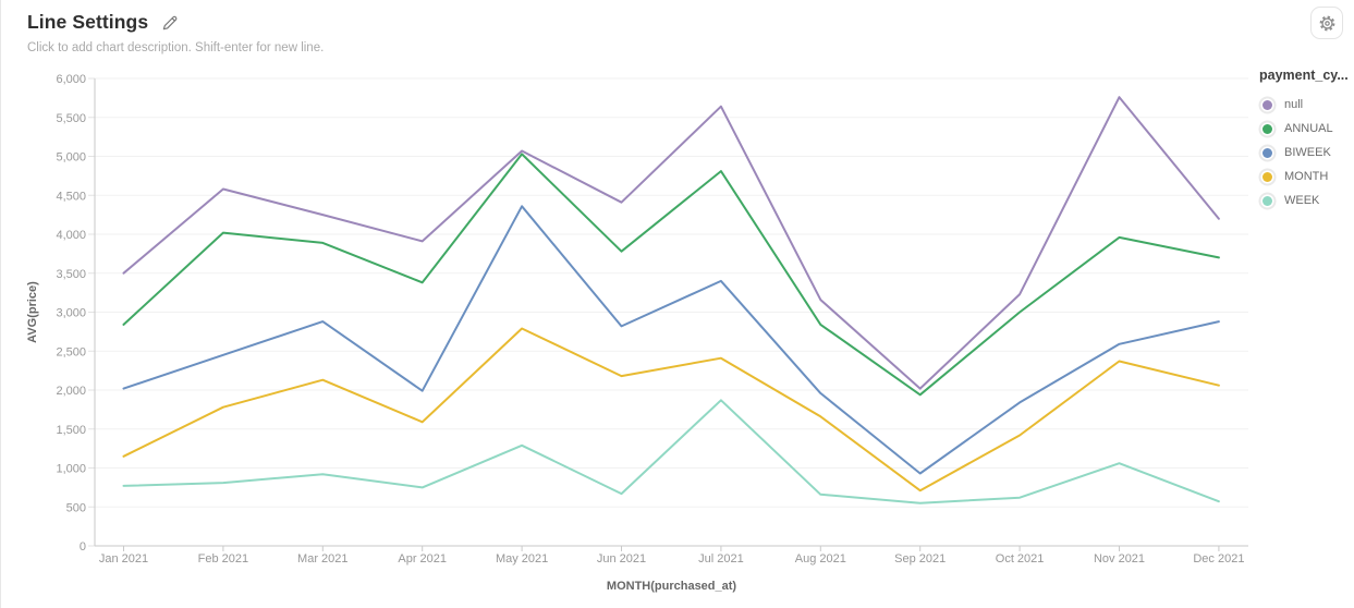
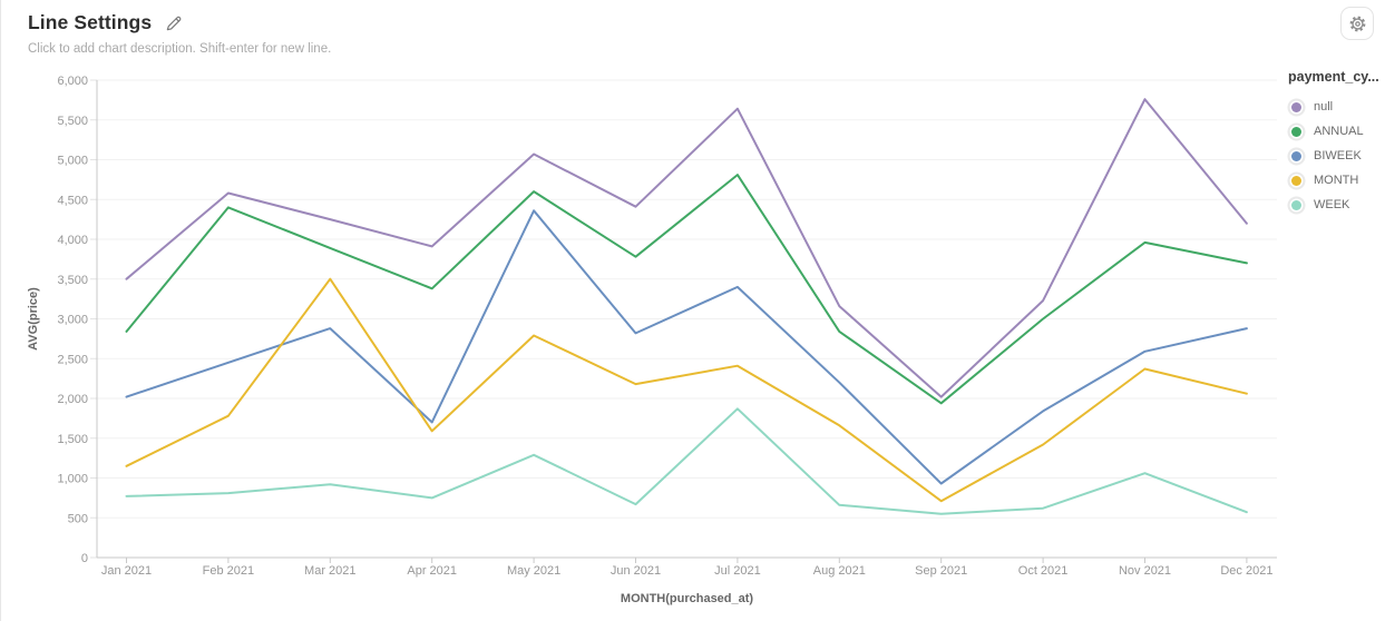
ANNUAL/Feb 2021: 4000 -> 4400
MONTH/Mar 2021: 2100 -> 3500
BIWEEK/Apr 2021: 2000 -> 1700
ANNUAL/May 2021: 5000 -> 4600
BIWEEK/Aug 2021: 2000 -> 2200
